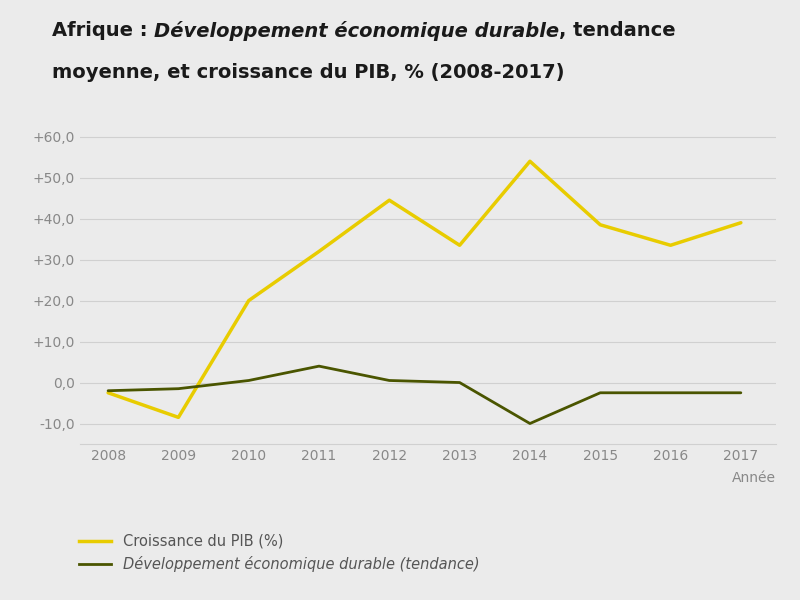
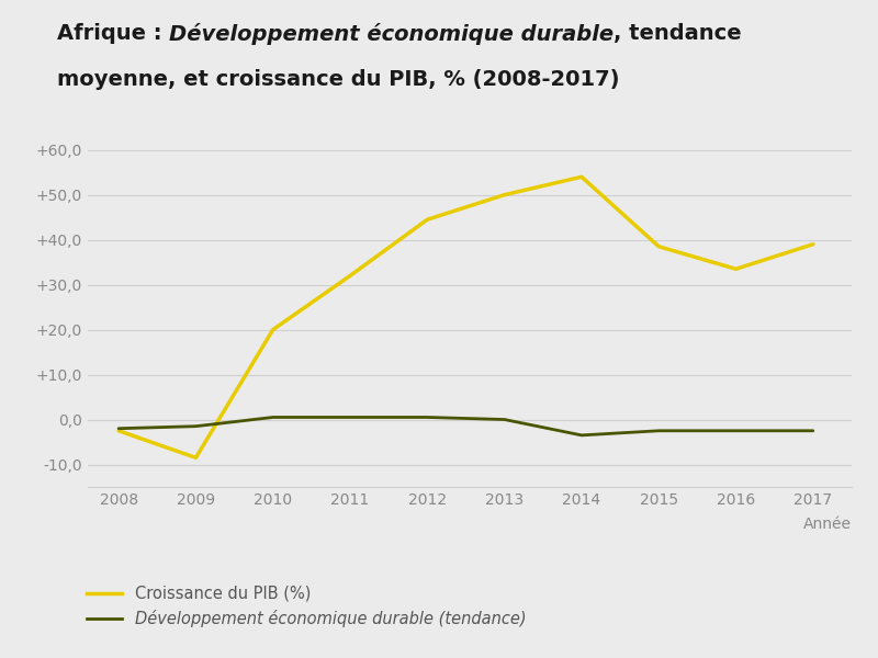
Développement économique durable (tendance)/2011: 4,0 -> 0,5
Croissance du PIB (%)/2013: 33,5 -> 50,0
Développement économique durable (tendance)/2014: -10,0 -> -3,5
